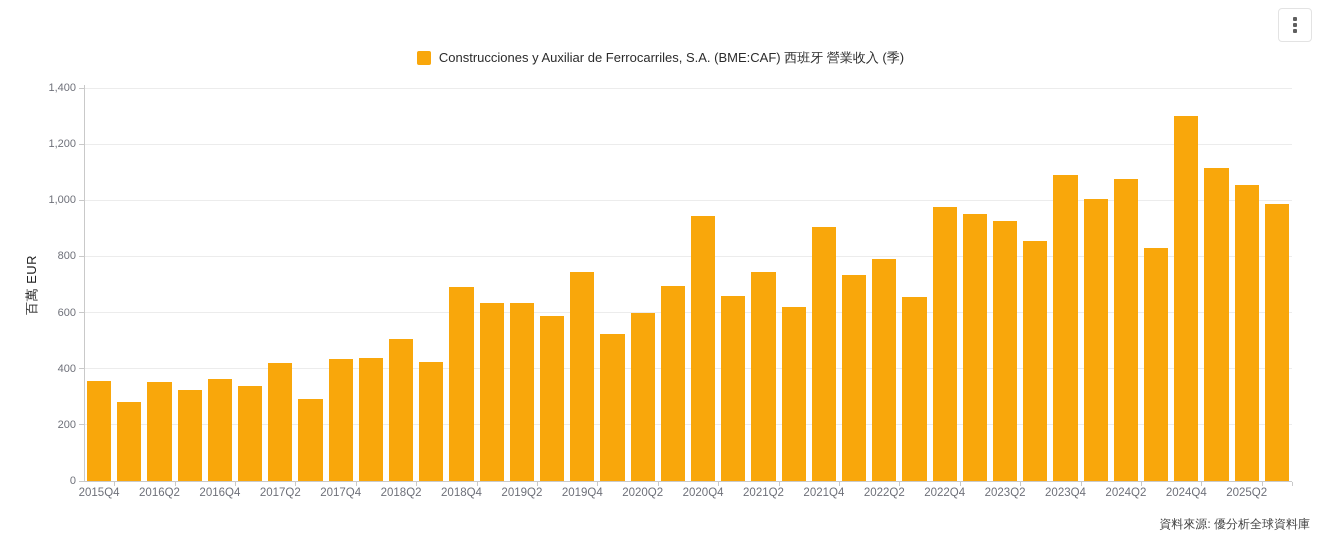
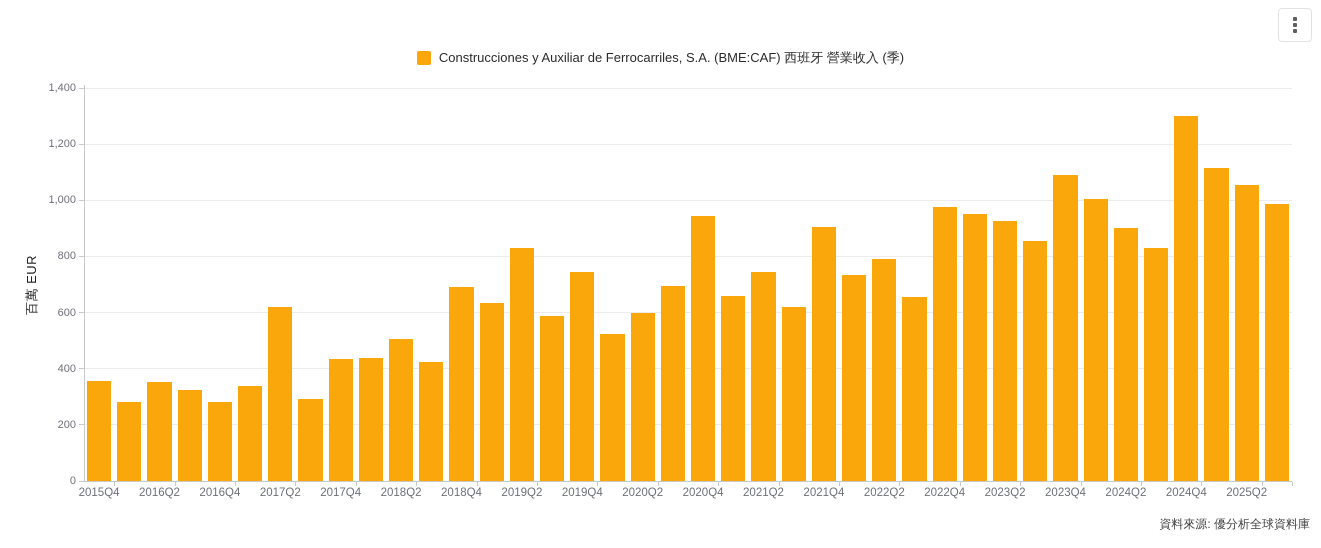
2016Q4: 360 -> 280
2017Q2: 420 -> 620
2019Q2: 640 -> 830
2024Q2: 1080 -> 900
